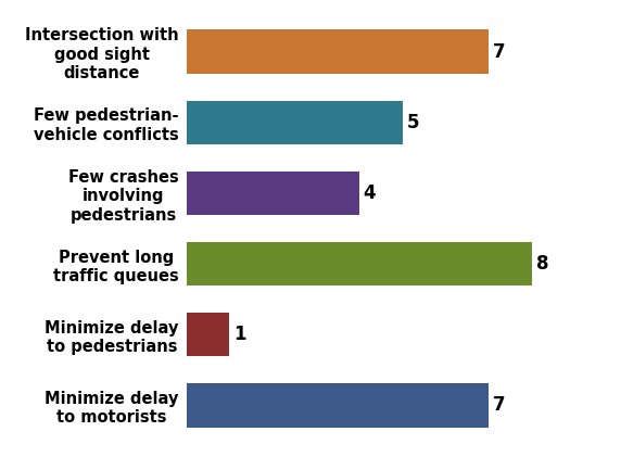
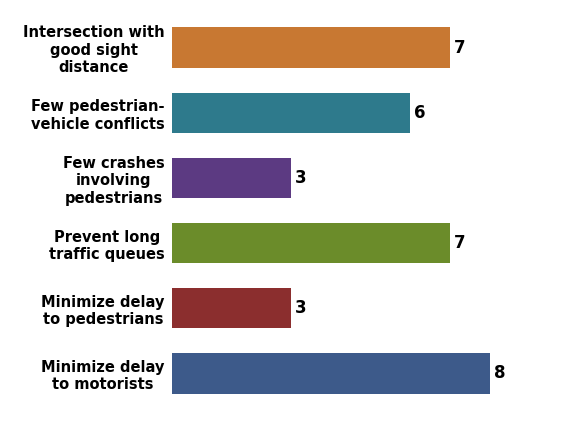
Few pedestrian- vehicle conflicts: 5 -> 6
Few crashes involving pedestrians: 4 -> 3
Prevent long traffic queues: 8 -> 7
Minimize delay to pedestrians: 1 -> 3
Minimize delay to motorists: 7 -> 8
